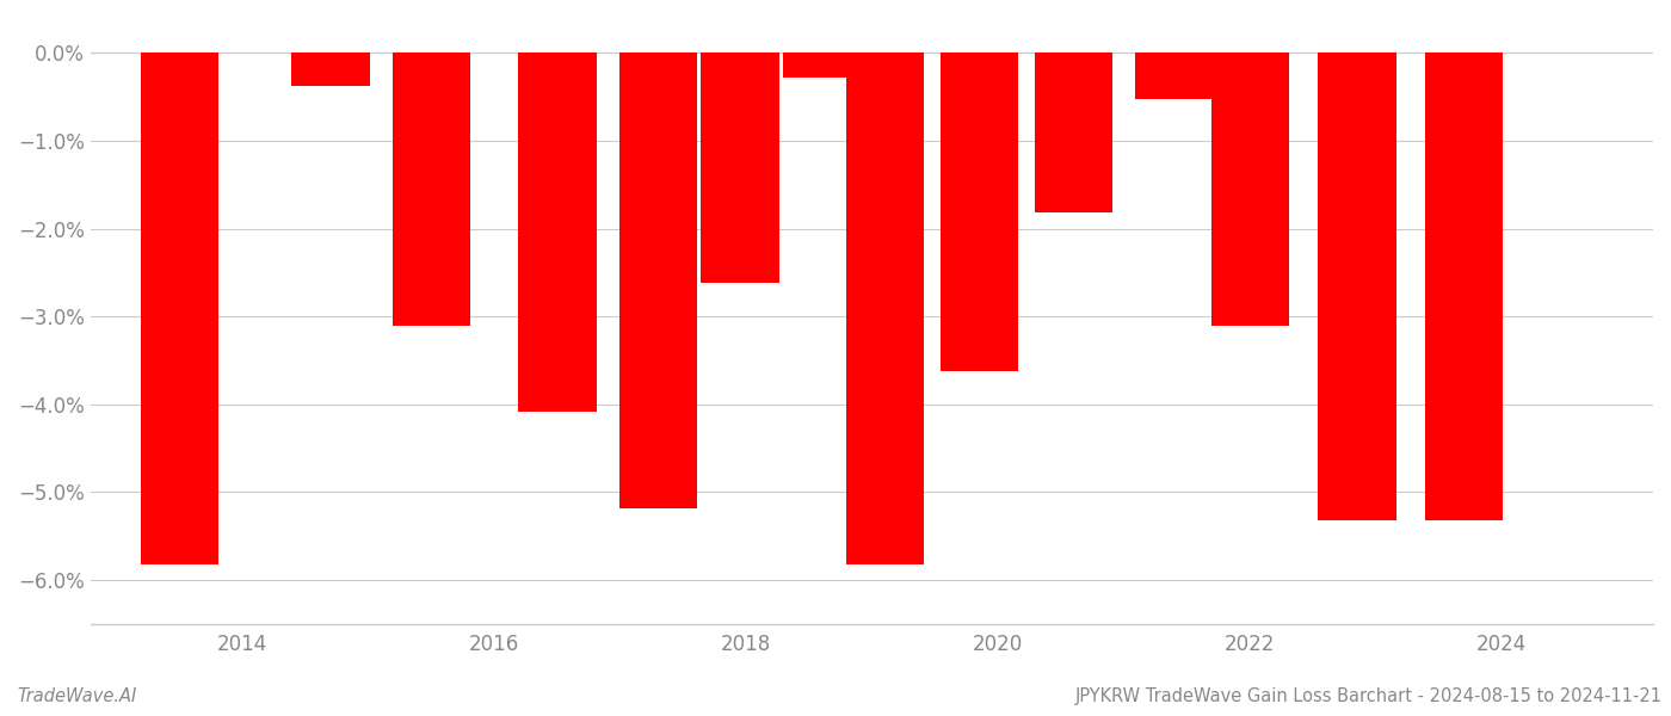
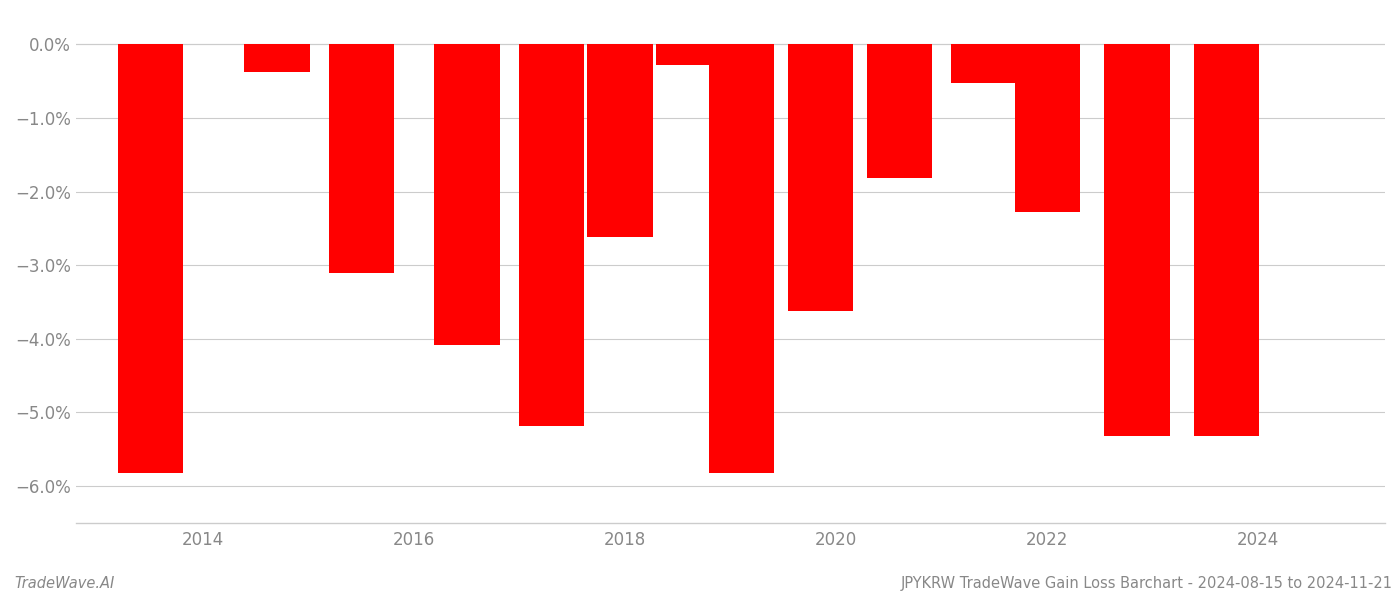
2022: -3.10% -> -2.28%
